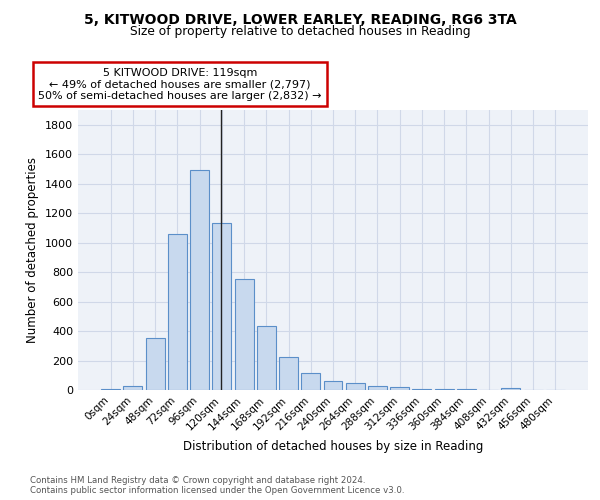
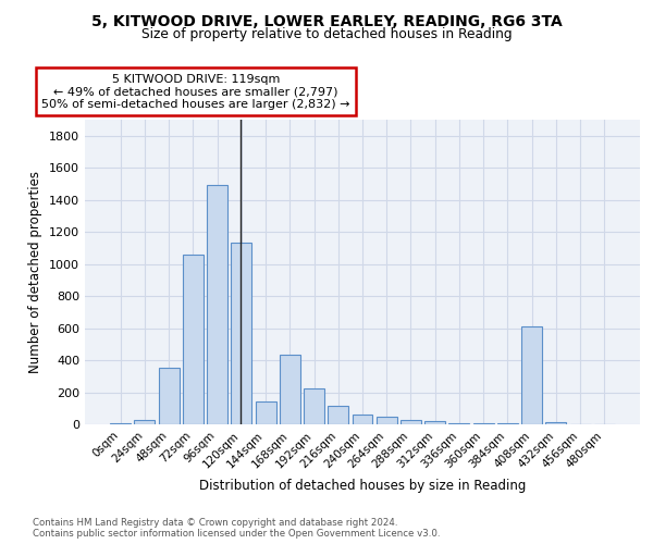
144sqm: 750 -> 140
408sqm: 0 -> 610
